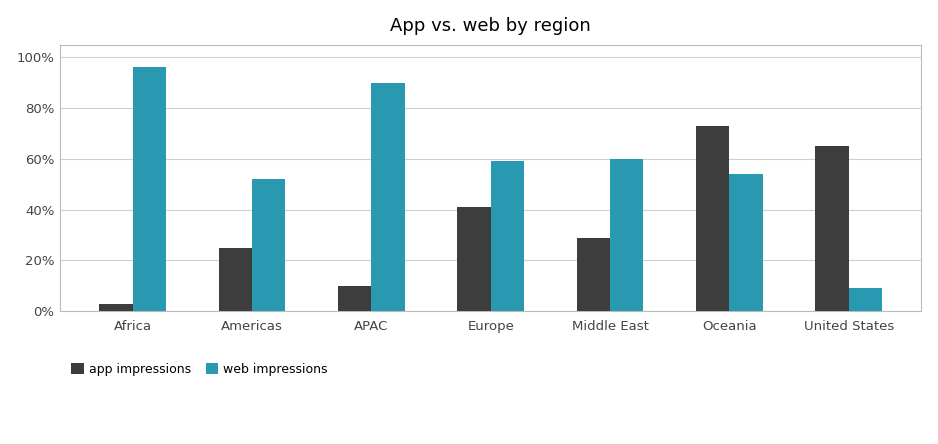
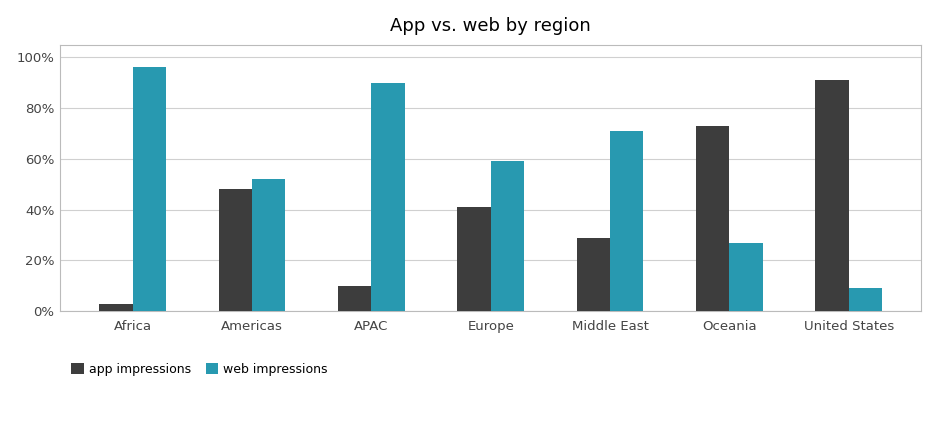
app impressions/Americas: 25% -> 48%
web impressions/Middle East: 60% -> 71%
web impressions/Oceania: 54% -> 27%
app impressions/United States: 65% -> 91%
